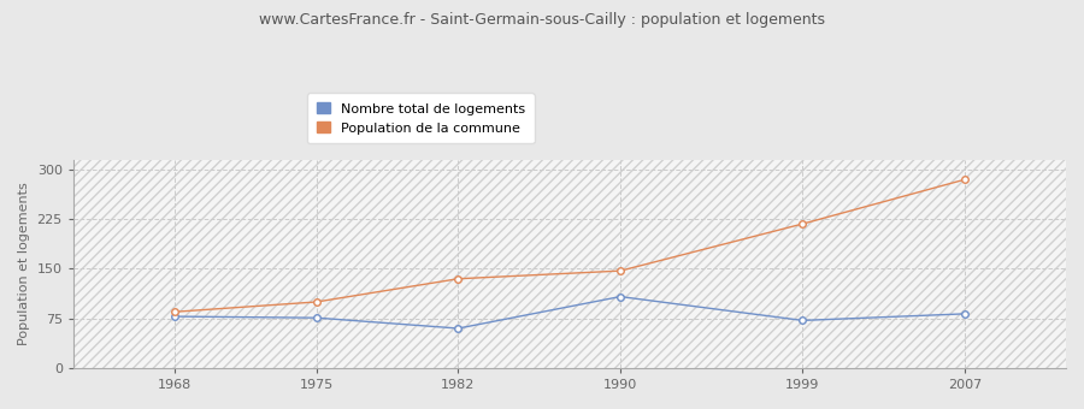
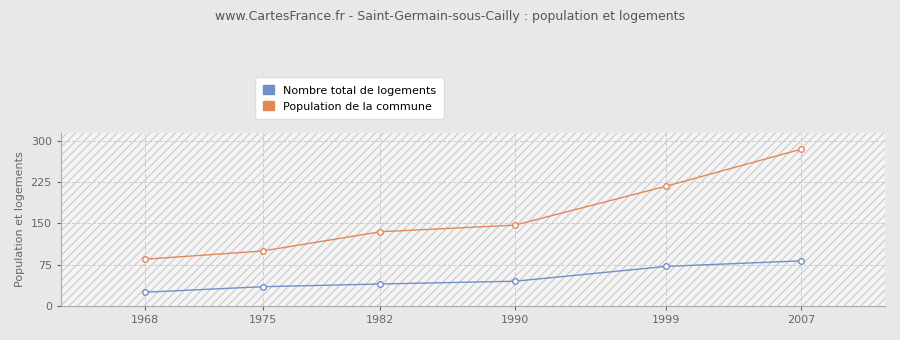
Nombre total de logements/1968: 78 -> 25
Nombre total de logements/1975: 76 -> 35
Nombre total de logements/1982: 60 -> 40
Nombre total de logements/1990: 108 -> 45
